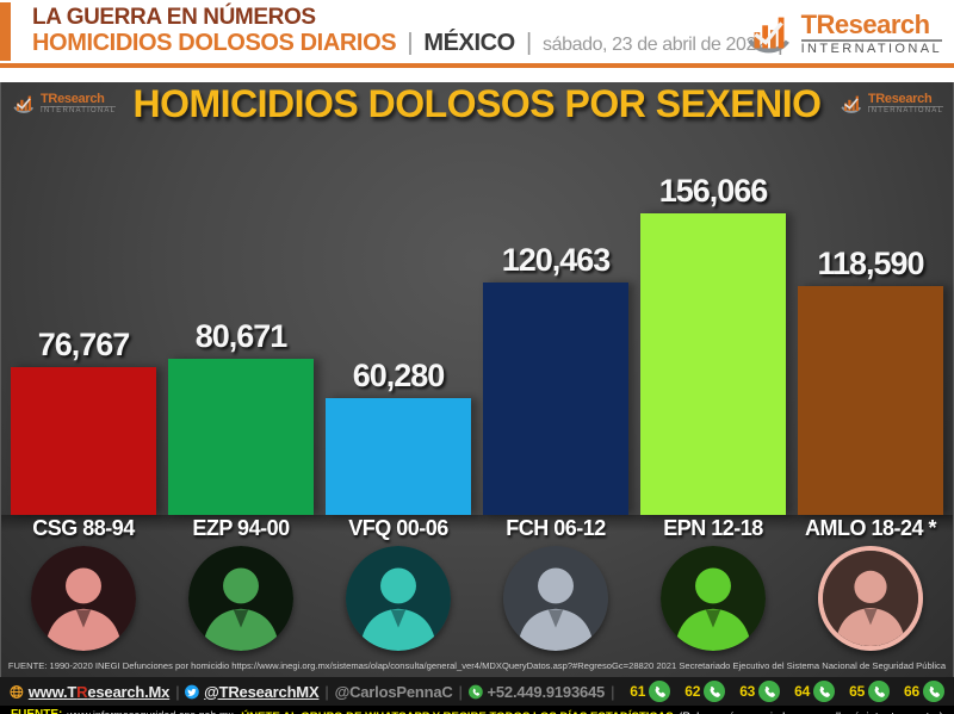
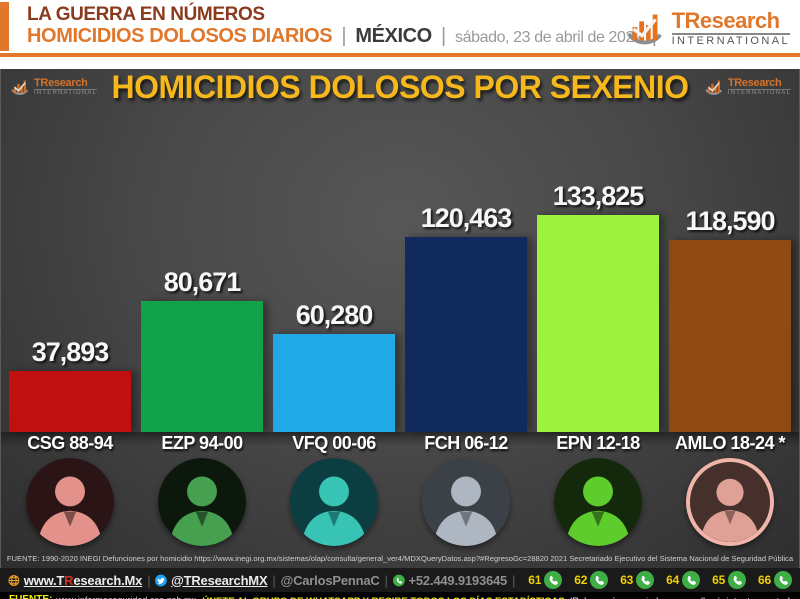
CSG 88-94: 76,767 -> 37,893
EPN 12-18: 156,066 -> 133,825
